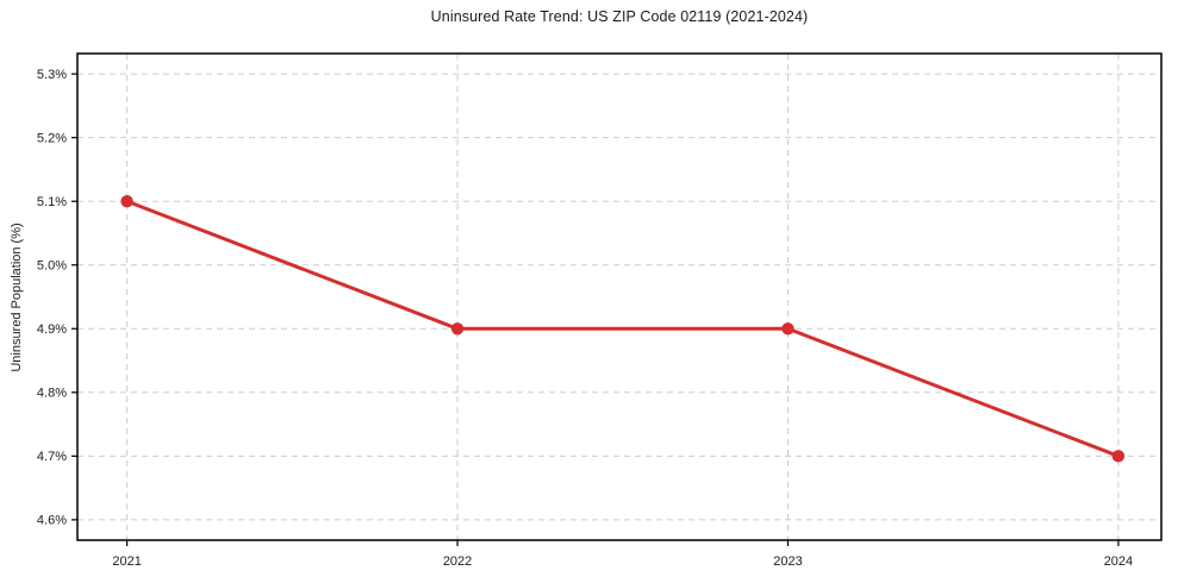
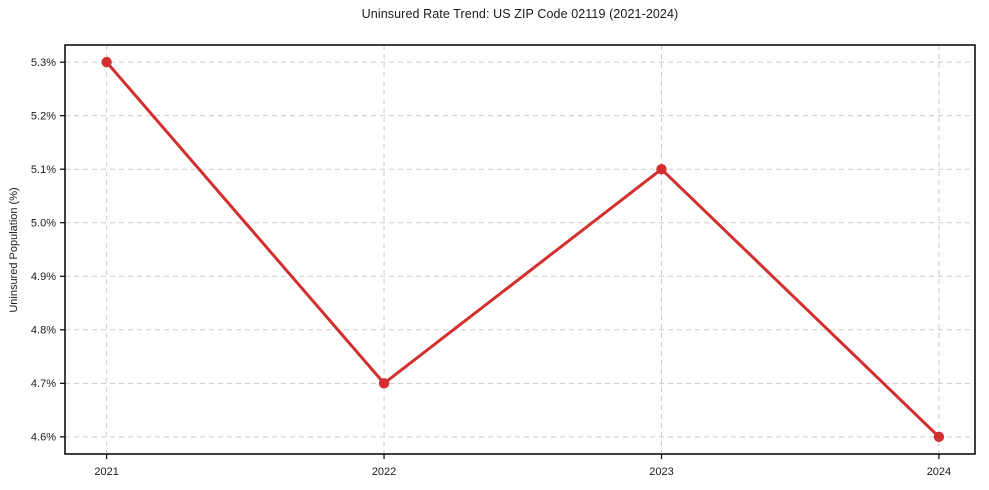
2021: 5.1% -> 5.3%
2022: 4.9% -> 4.7%
2023: 4.9% -> 5.1%
2024: 4.7% -> 4.6%
